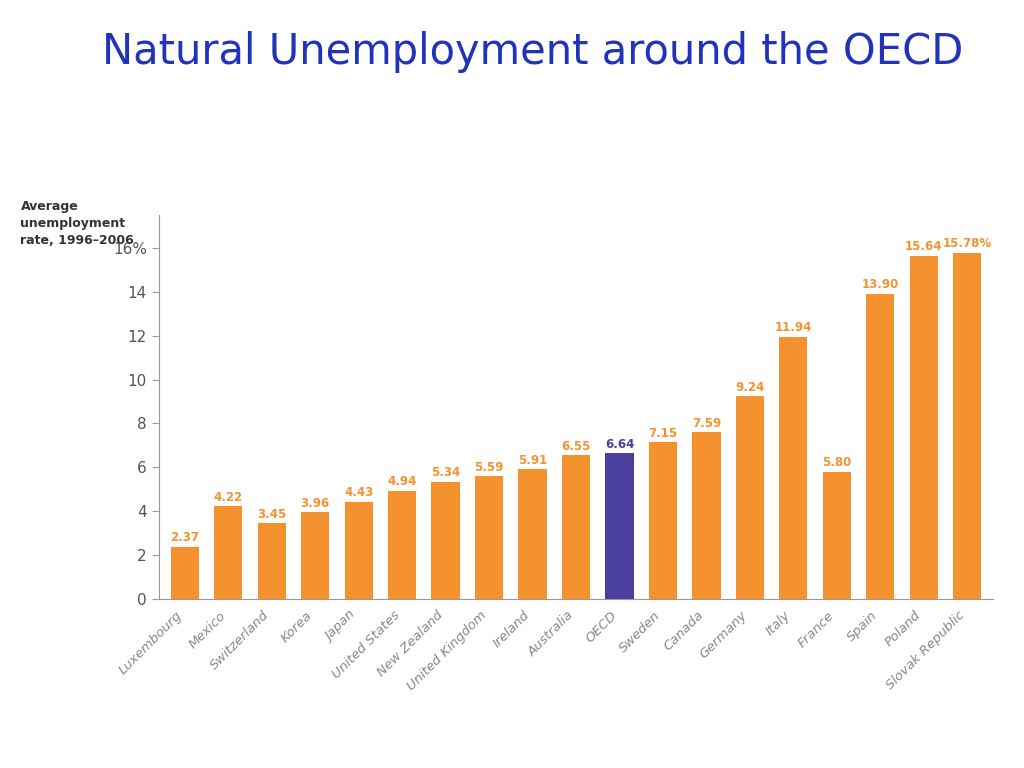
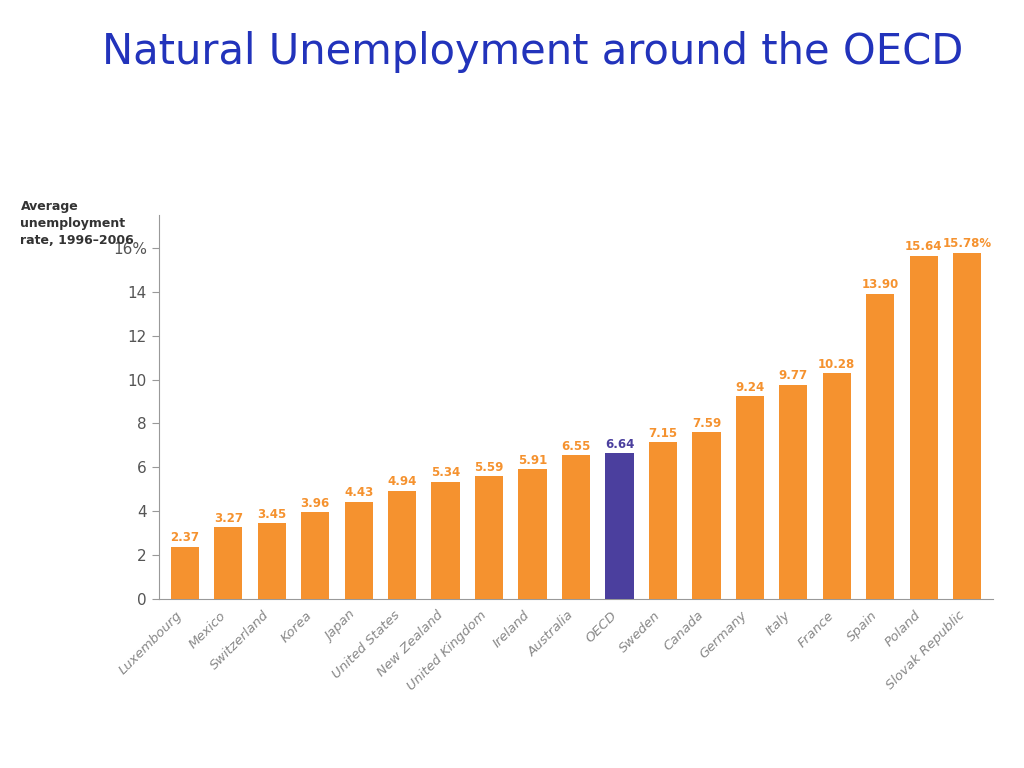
Mexico: 4.22 -> 3.27
Italy: 11.94 -> 9.77
France: 5.80 -> 10.28
